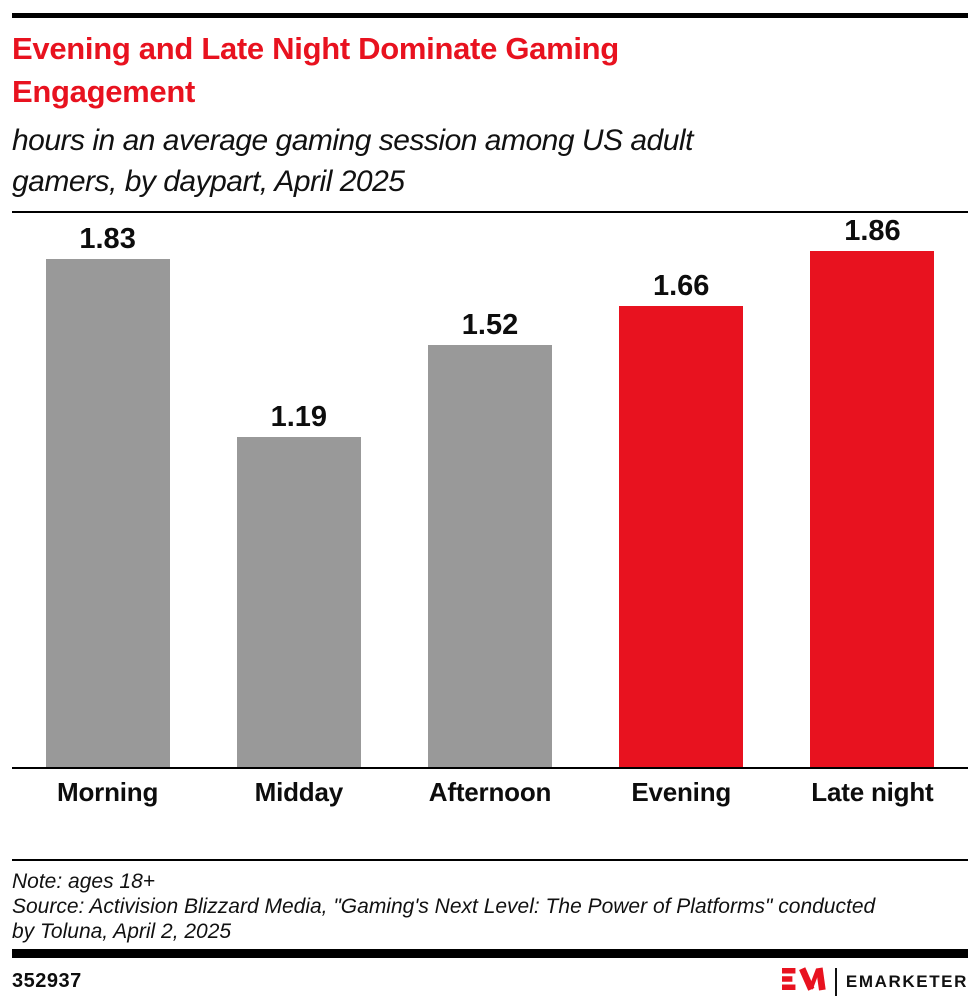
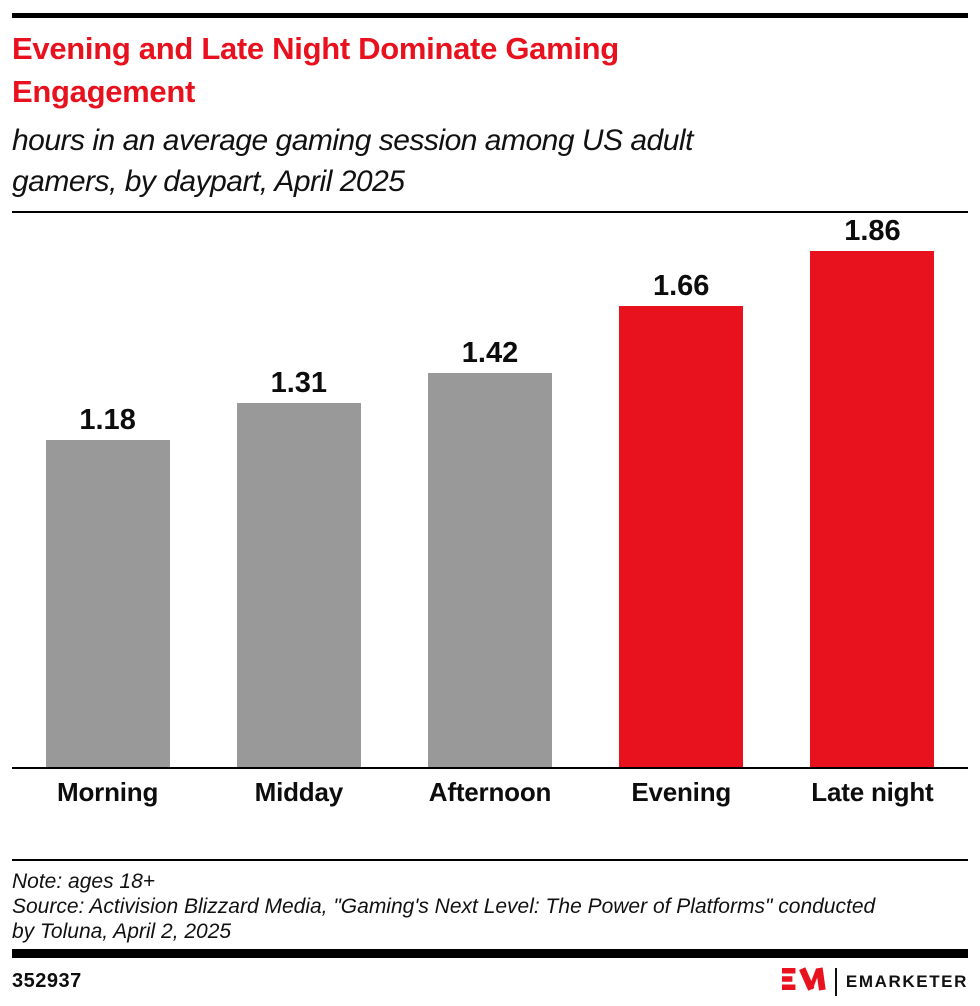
Morning: 1.83 -> 1.18
Midday: 1.19 -> 1.31
Afternoon: 1.52 -> 1.42
